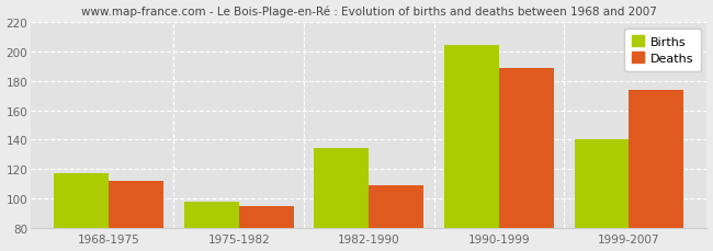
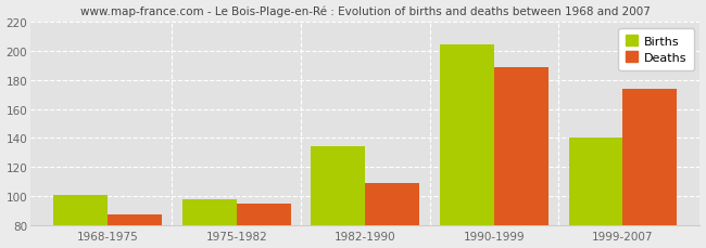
Births/1968-1975: 117 -> 101
Deaths/1968-1975: 112 -> 87
